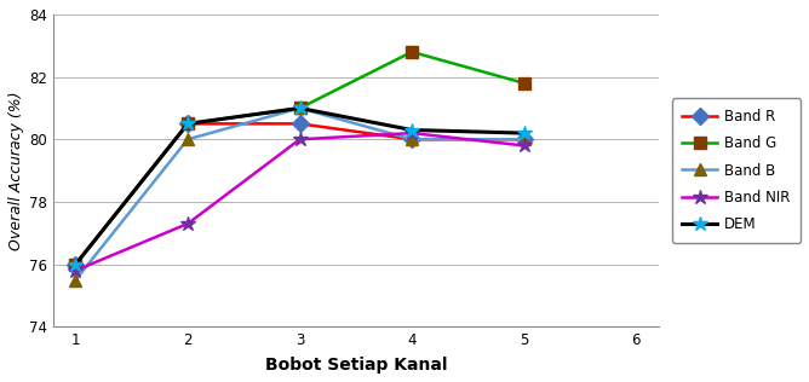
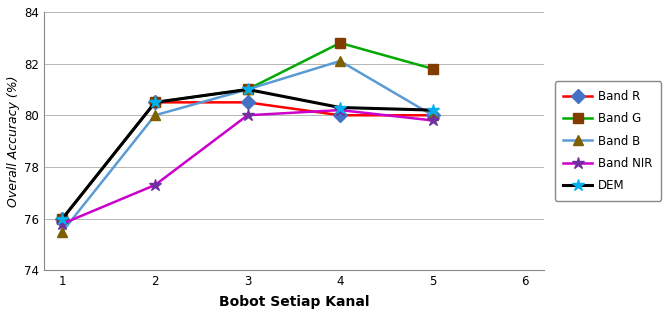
Band B/4: 80.0 -> 82.1
